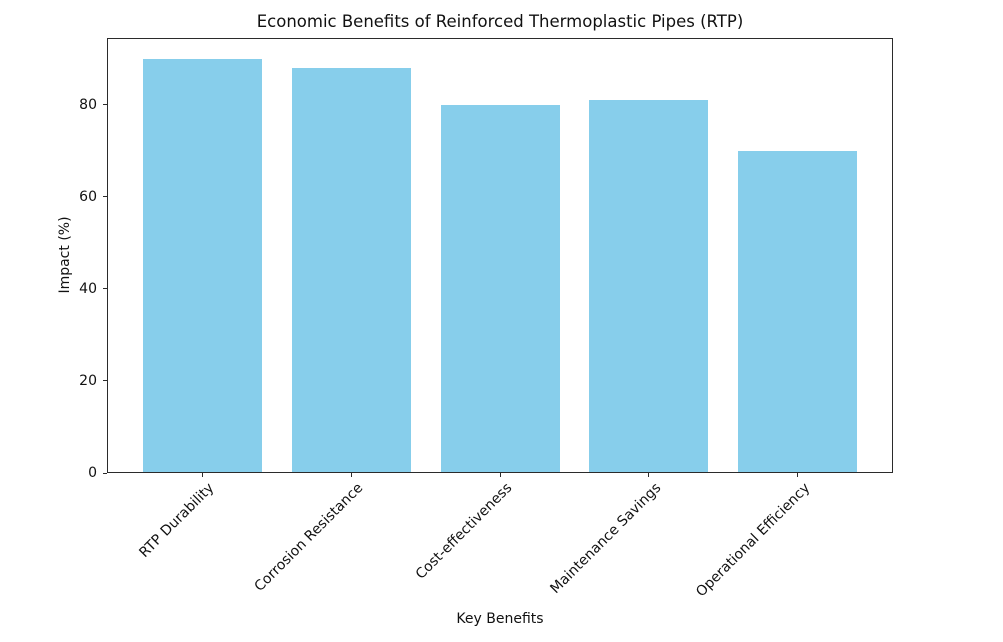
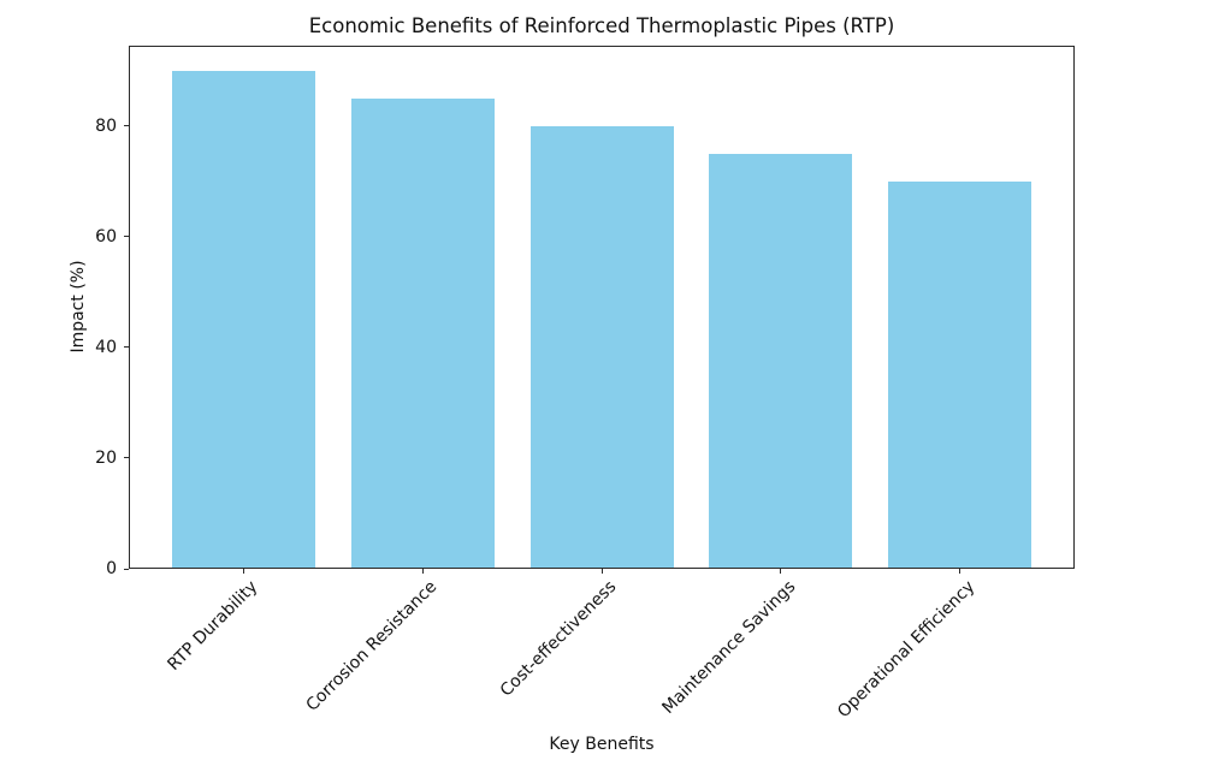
Corrosion Resistance: 88 -> 85
Maintenance Savings: 81 -> 75
